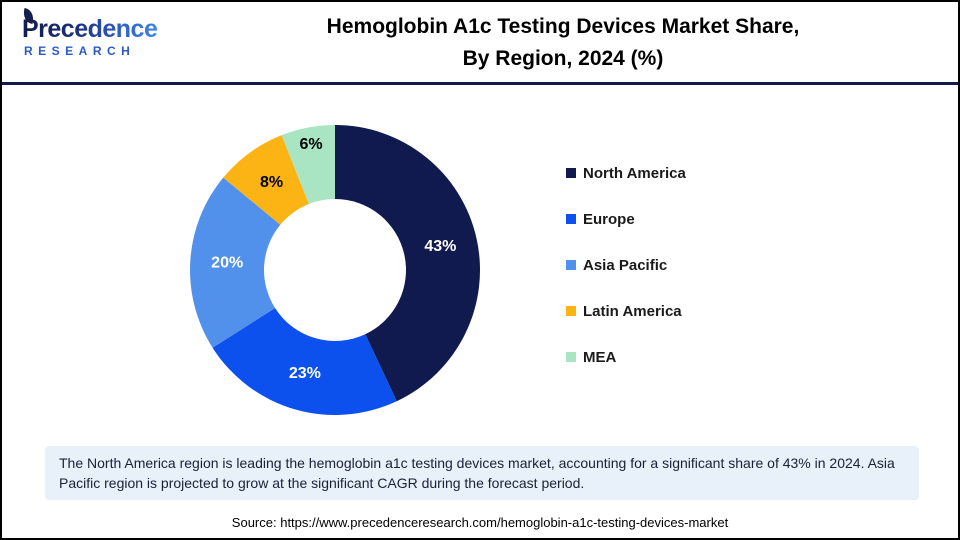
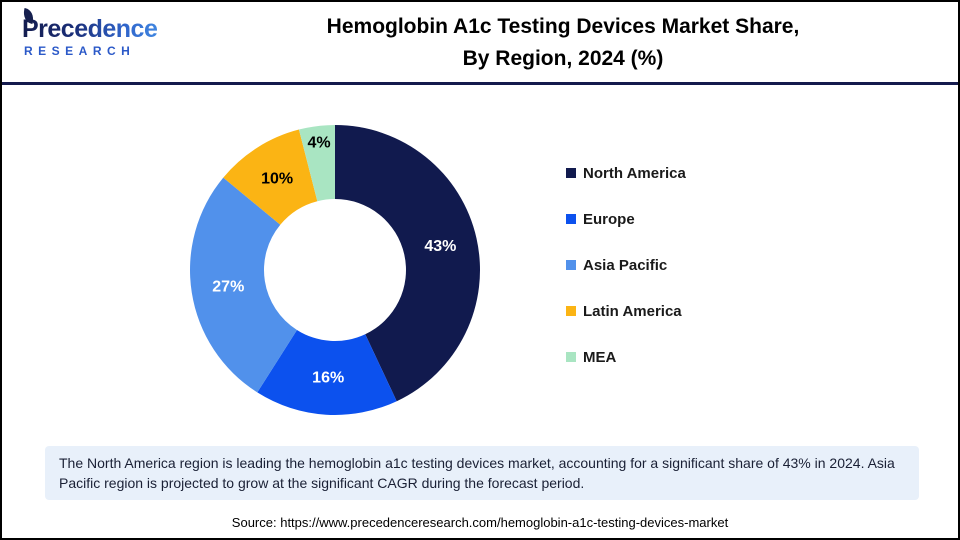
Europe: 23% -> 16%
Asia Pacific: 20% -> 27%
Latin America: 8% -> 10%
MEA: 6% -> 4%
